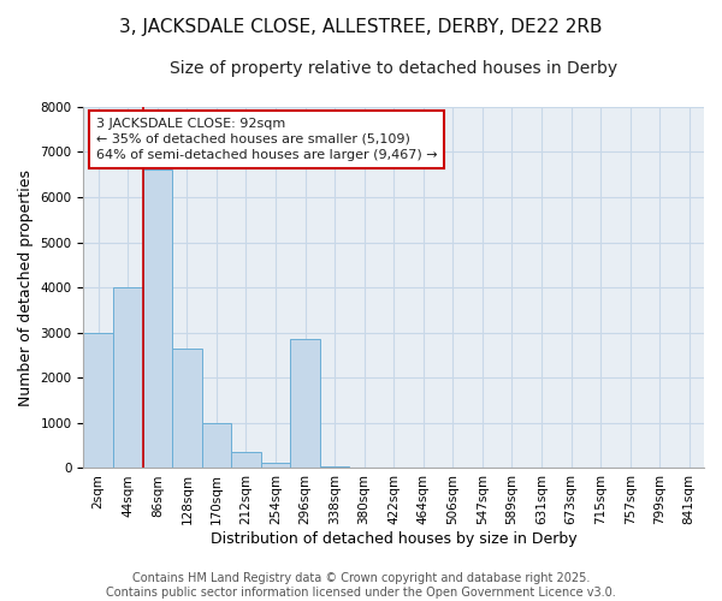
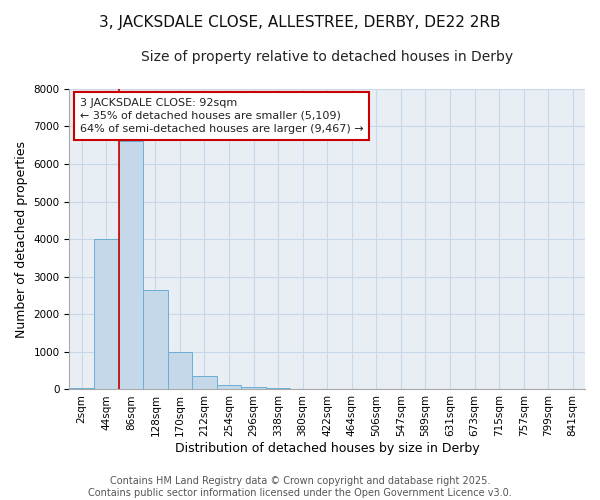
2sqm: 3000 -> 50
296sqm: 2850 -> 60
